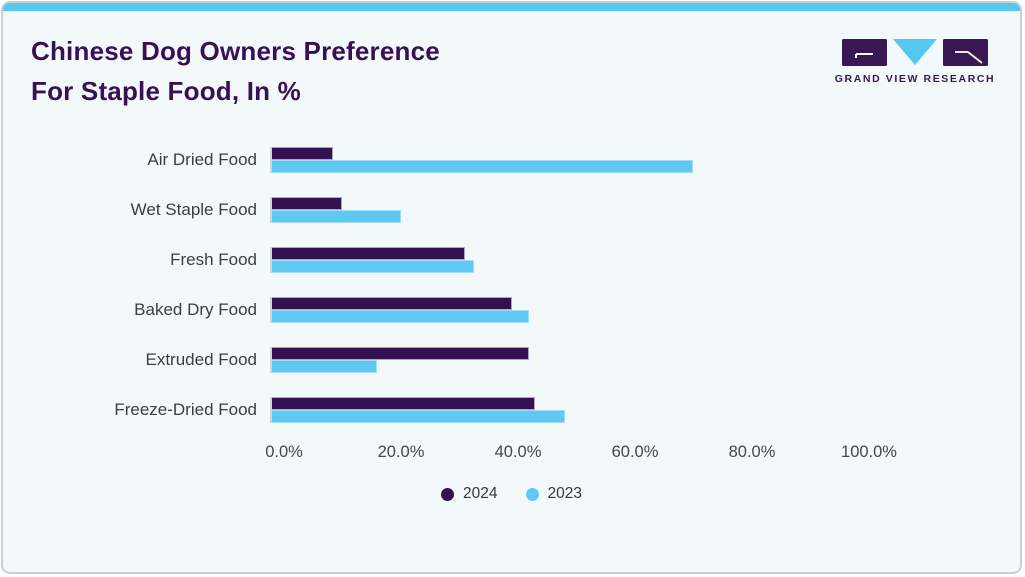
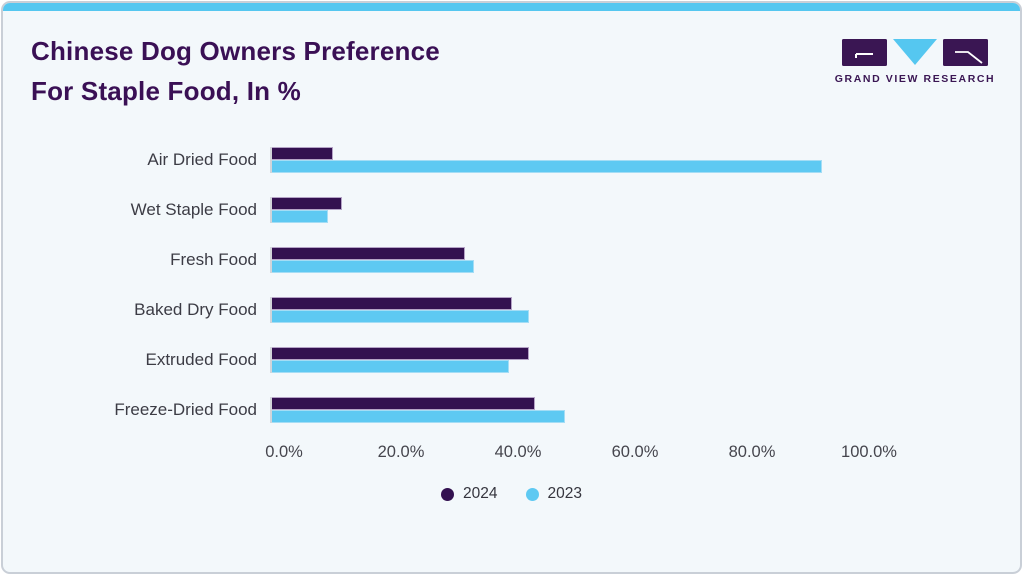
2023/Air Dried Food: 72% -> 94%
2023/Wet Staple Food: 22% -> 10%
2023/Extruded Food: 18% -> 40%
